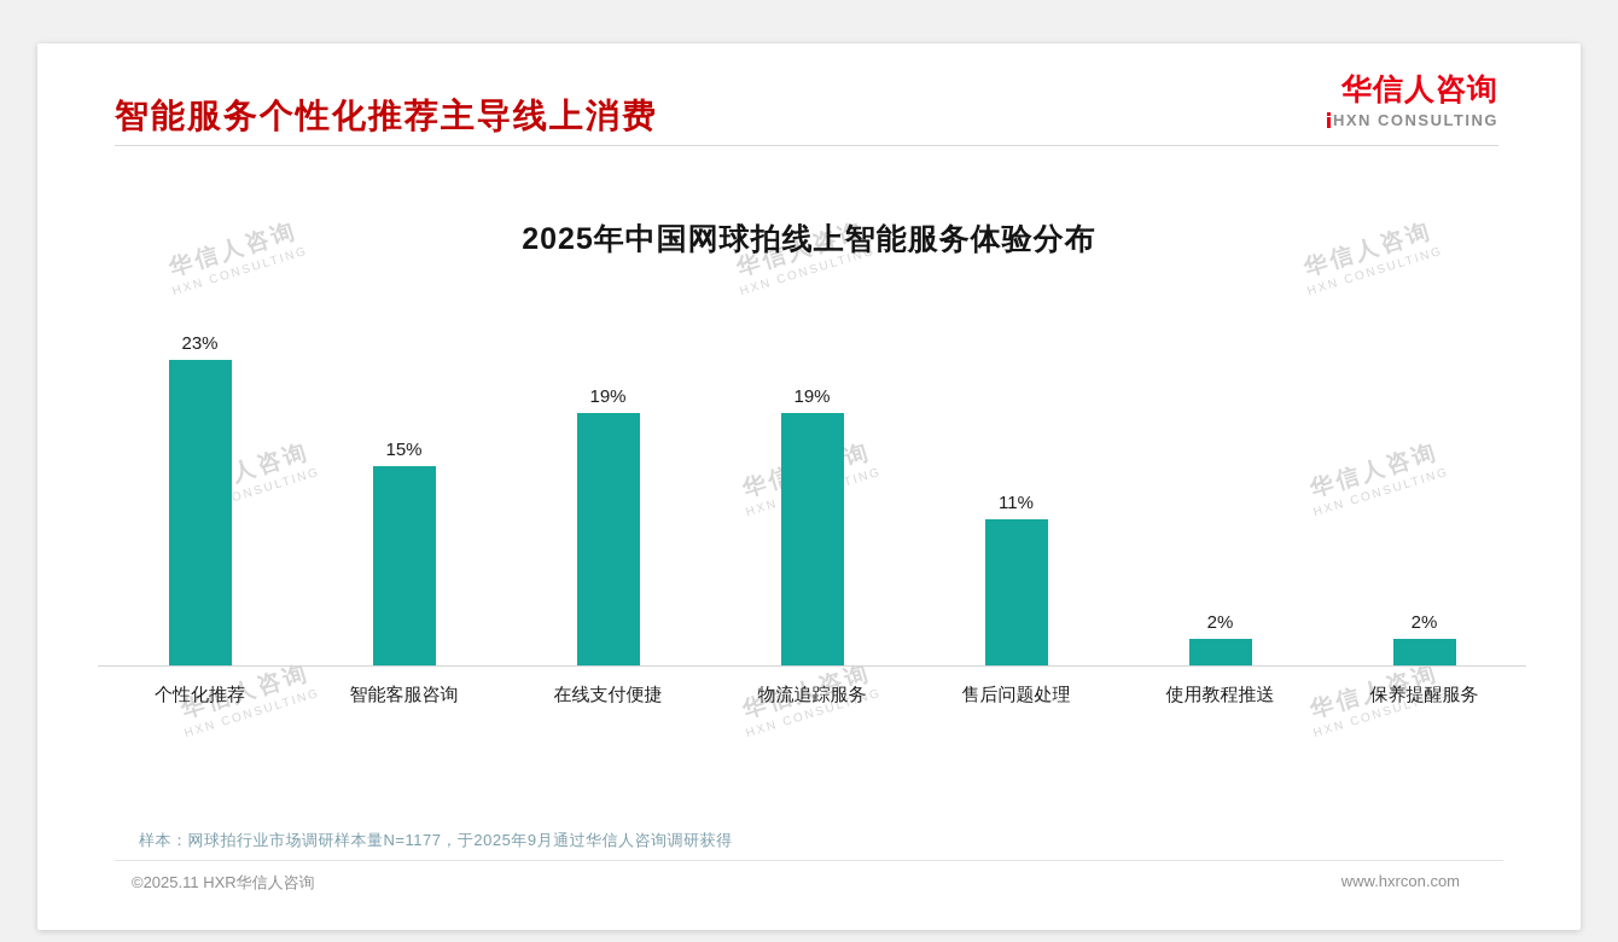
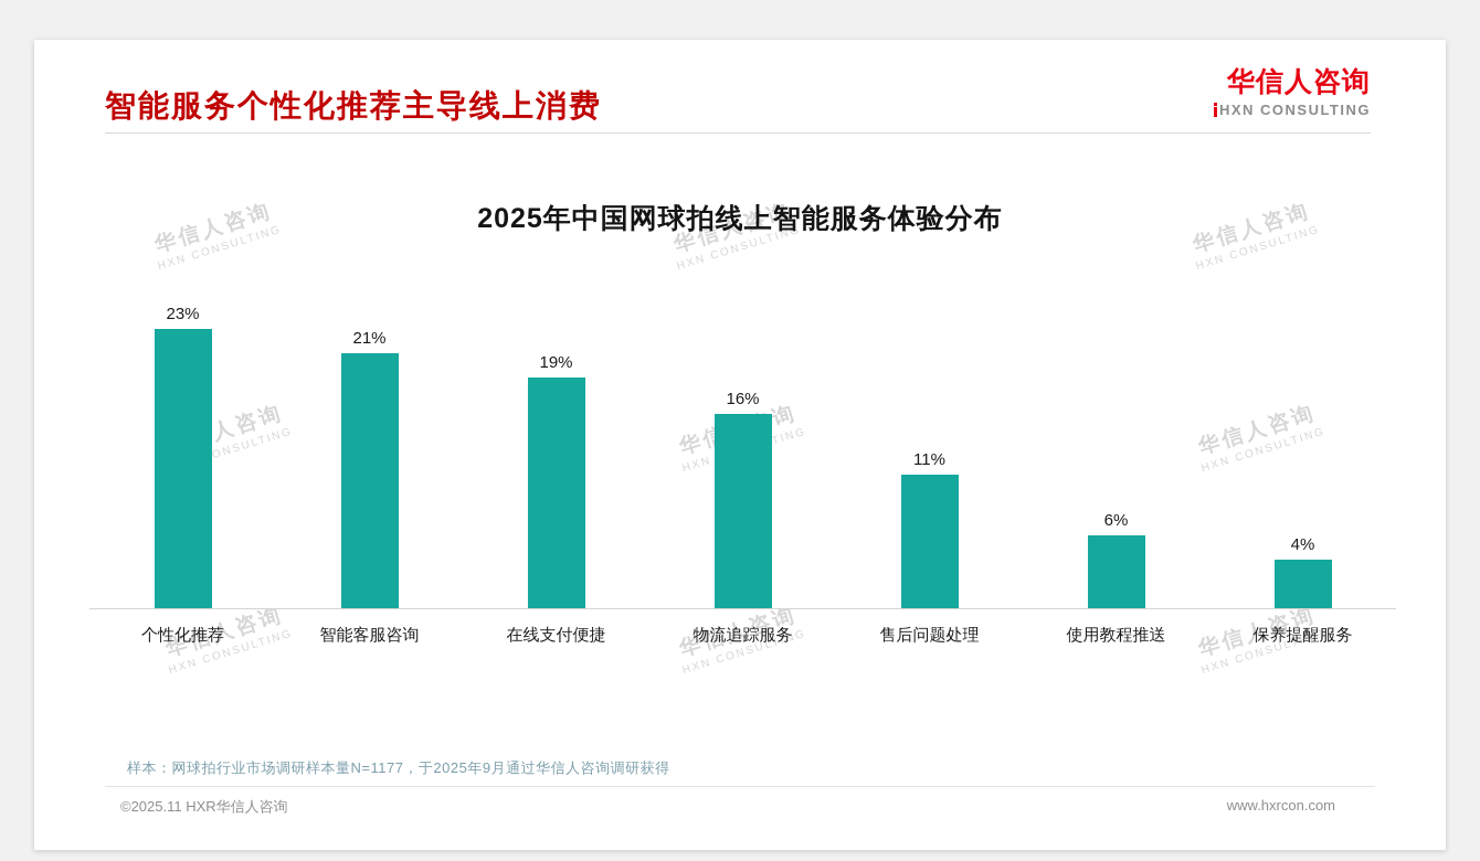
智能客服咨询: 15% -> 21%
物流追踪服务: 19% -> 16%
使用教程推送: 2% -> 6%
保养提醒服务: 2% -> 4%
